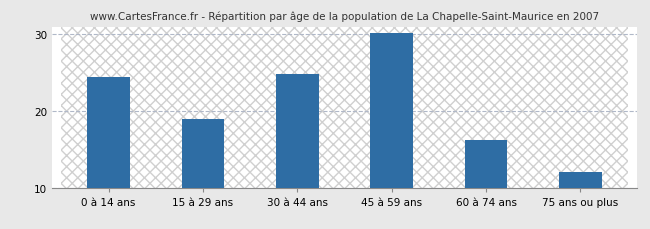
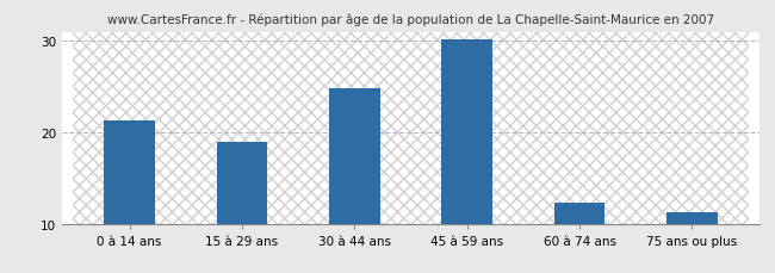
0 à 14 ans: 24.4 -> 21.3
60 à 74 ans: 16.2 -> 12.3
75 ans ou plus: 12.0 -> 11.3
